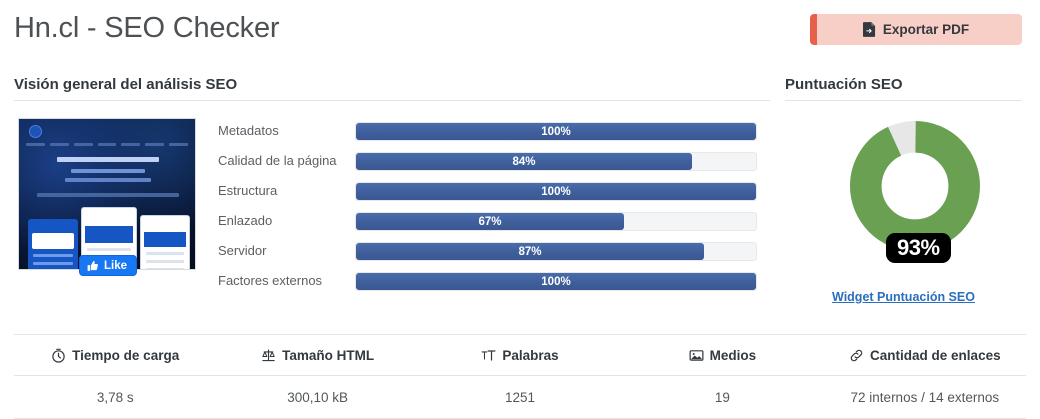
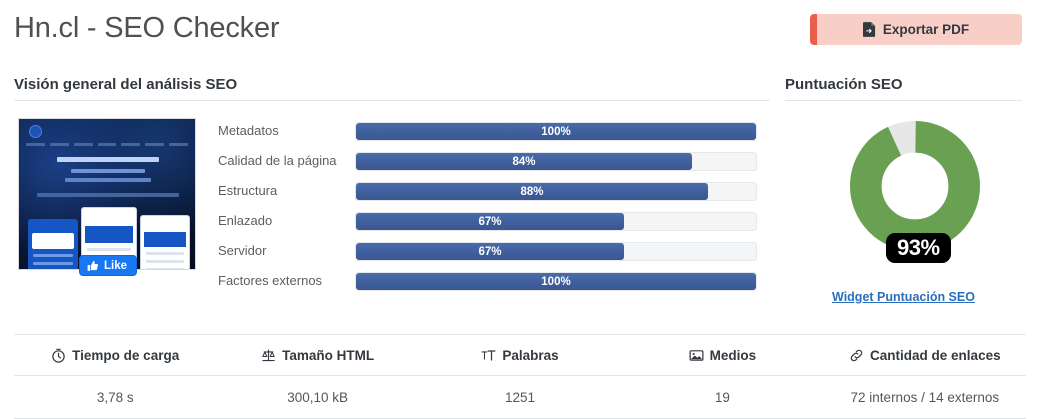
Visión general del análisis SEO/Estructura: 100% -> 88%
Visión general del análisis SEO/Servidor: 87% -> 67%
